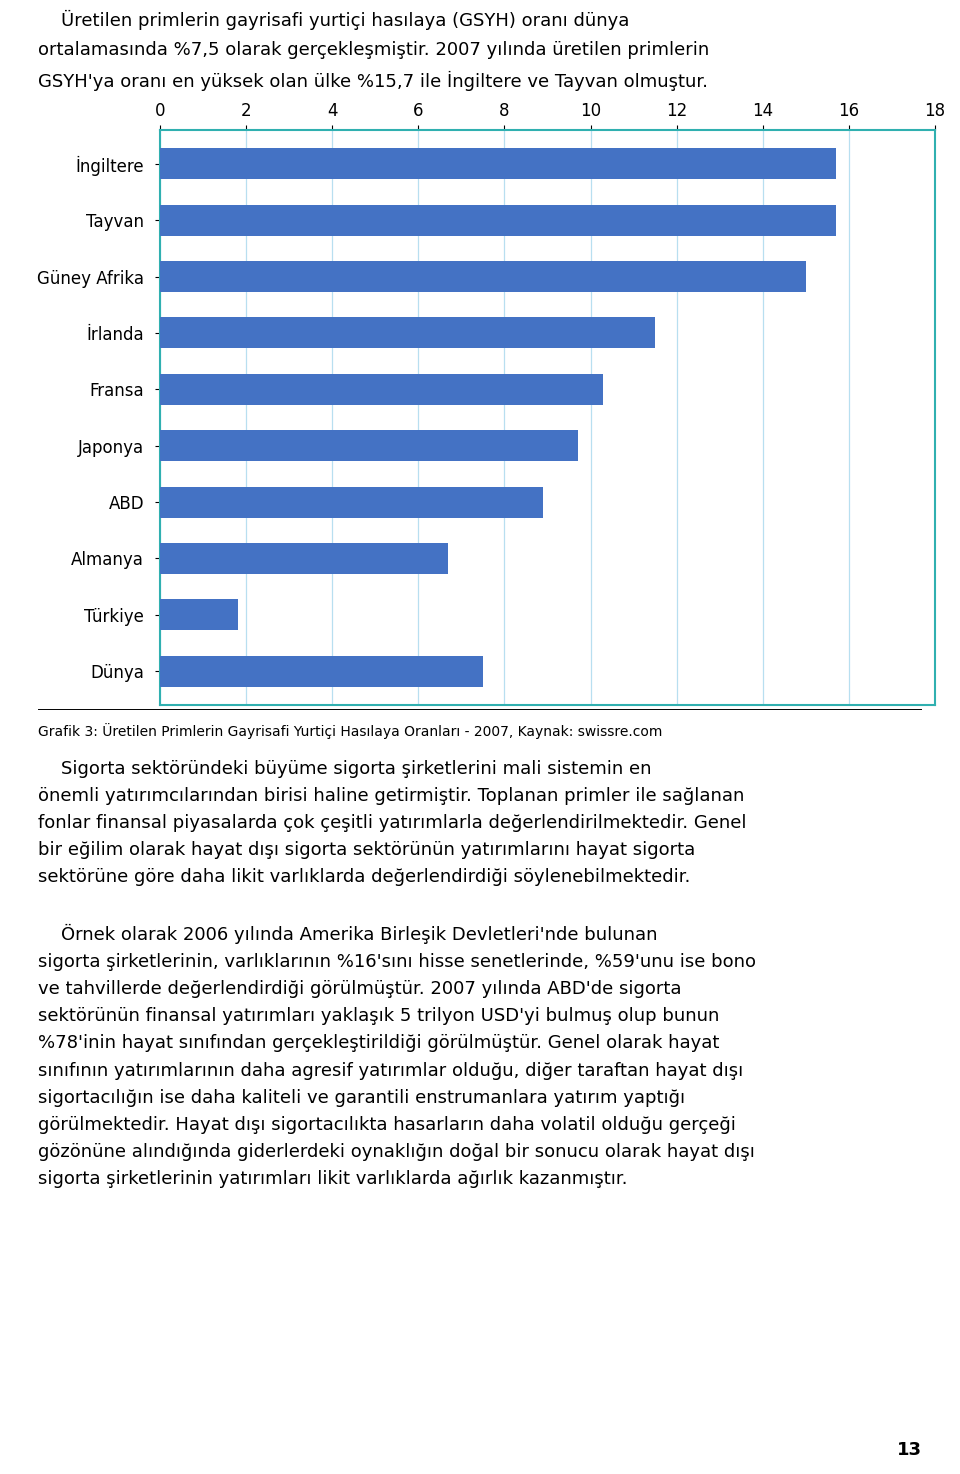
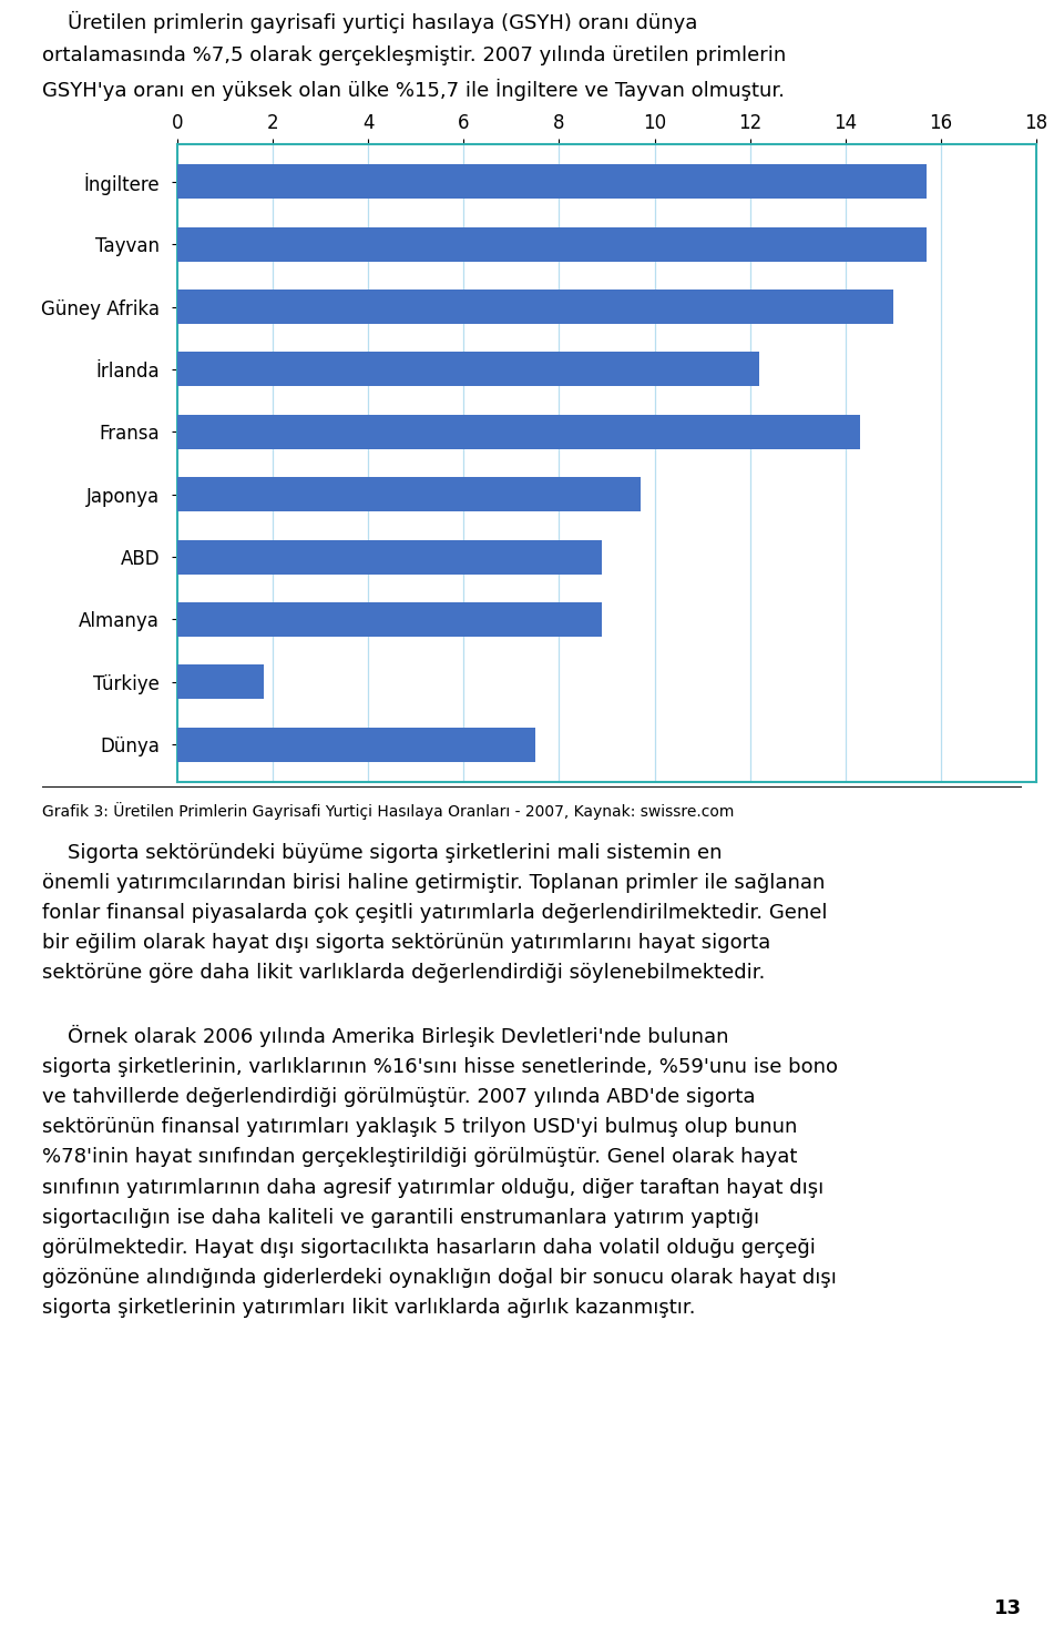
İrlanda: 11.5 -> 12.2
Fransa: 10.3 -> 14.3
Almanya: 6.7 -> 8.9
